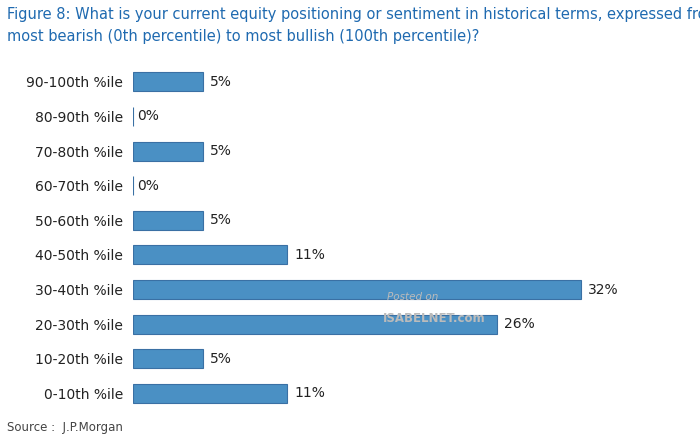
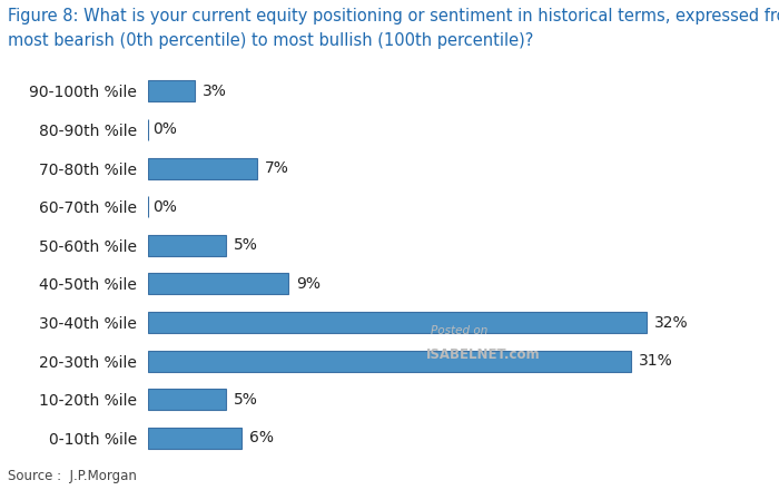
90-100th %ile: 5% -> 3%
70-80th %ile: 5% -> 7%
40-50th %ile: 11% -> 9%
20-30th %ile: 26% -> 31%
0-10th %ile: 11% -> 6%
